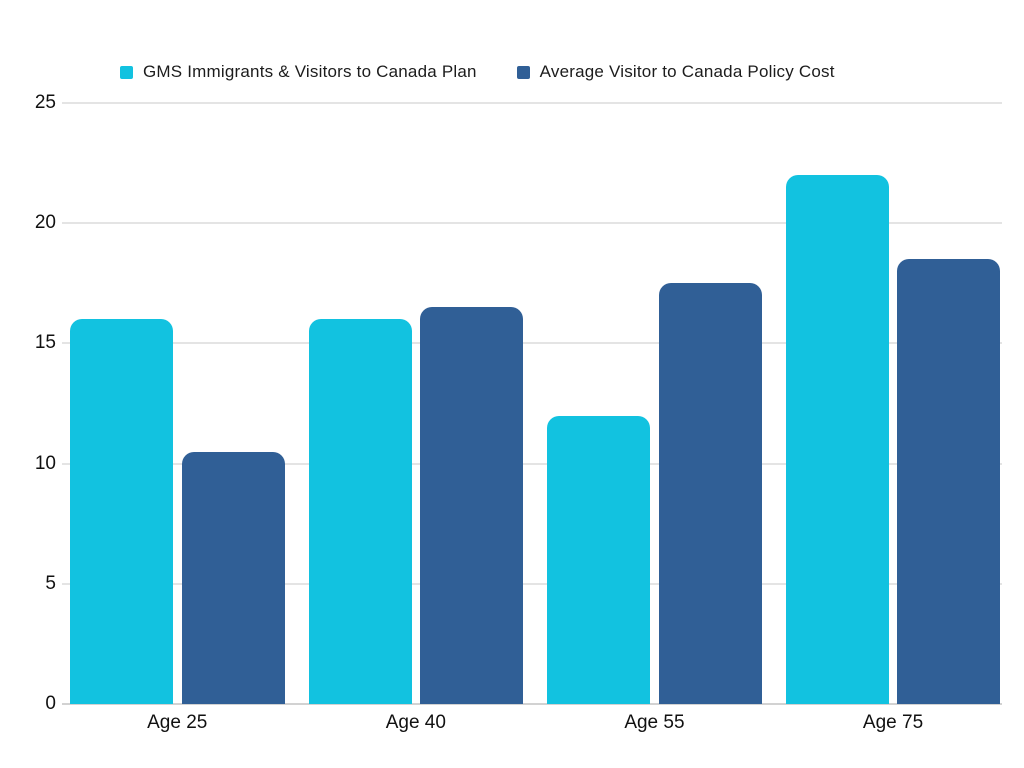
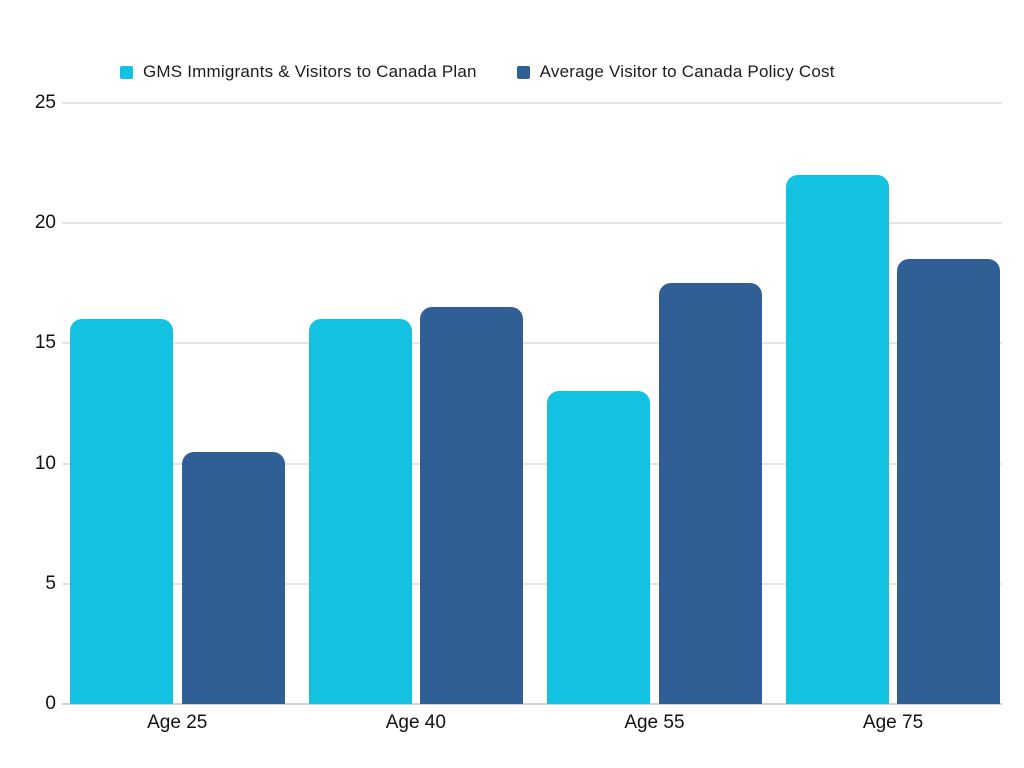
GMS Immigrants & Visitors to Canada Plan/Age 55: 12 -> 13
